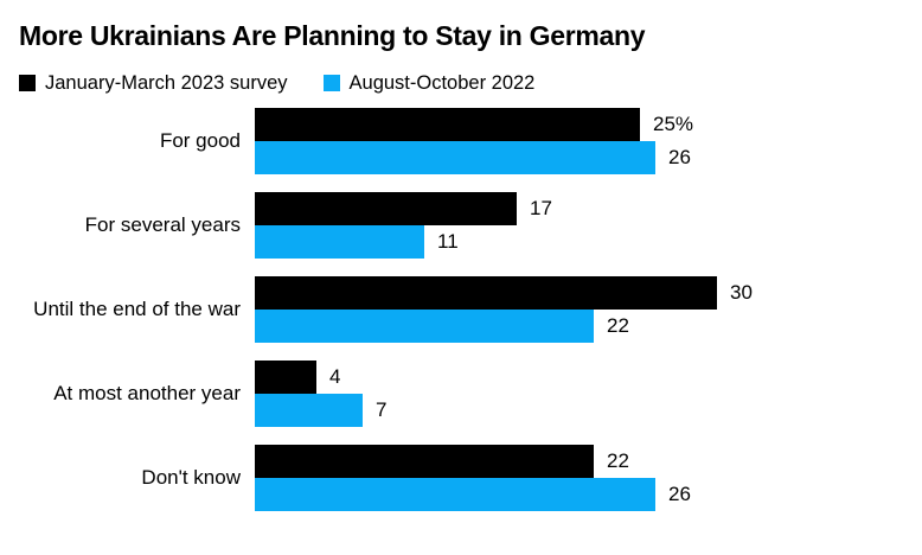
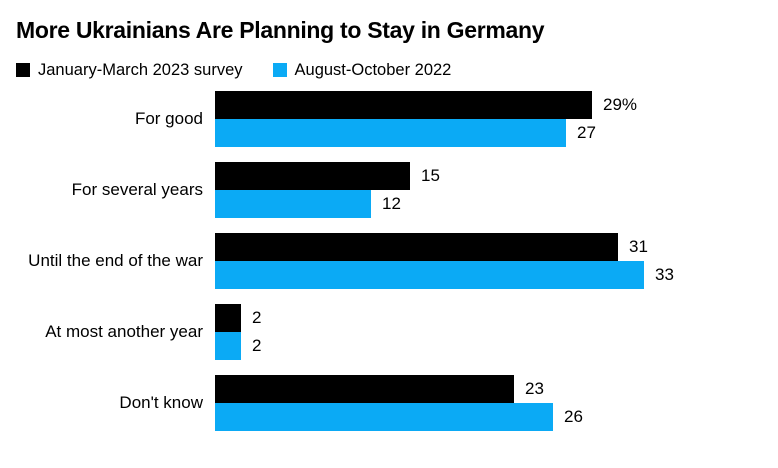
January-March 2023 survey/For good: 25% -> 29%
August-October 2022/For good: 26 -> 27
January-March 2023 survey/For several years: 17 -> 15
August-October 2022/For several years: 11 -> 12
January-March 2023 survey/Until the end of the war: 30 -> 31
August-October 2022/Until the end of the war: 22 -> 33
January-March 2023 survey/At most another year: 4 -> 2
August-October 2022/At most another year: 7 -> 2
January-March 2023 survey/Don't know: 22 -> 23
